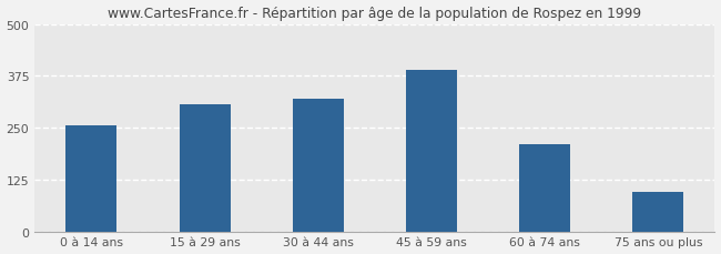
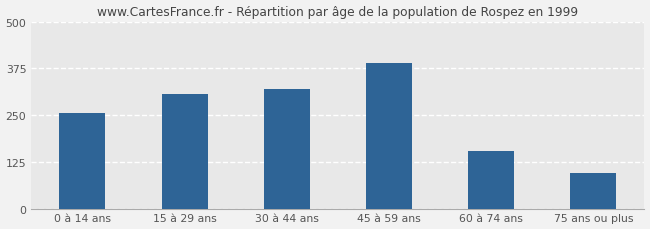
60 à 74 ans: 210 -> 155
